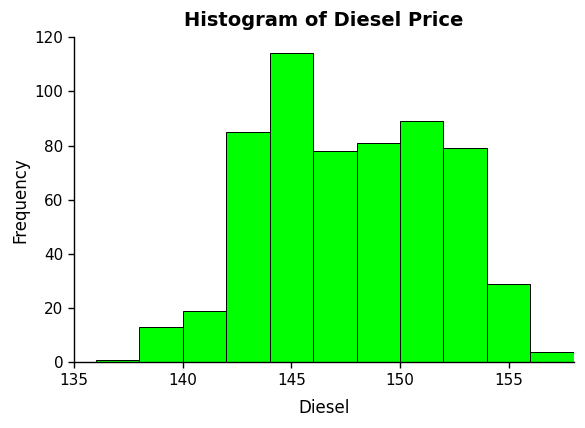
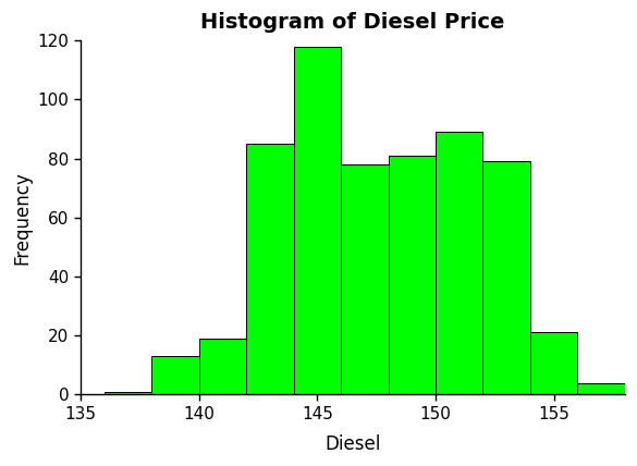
145: 114 -> 118
155: 29 -> 21
